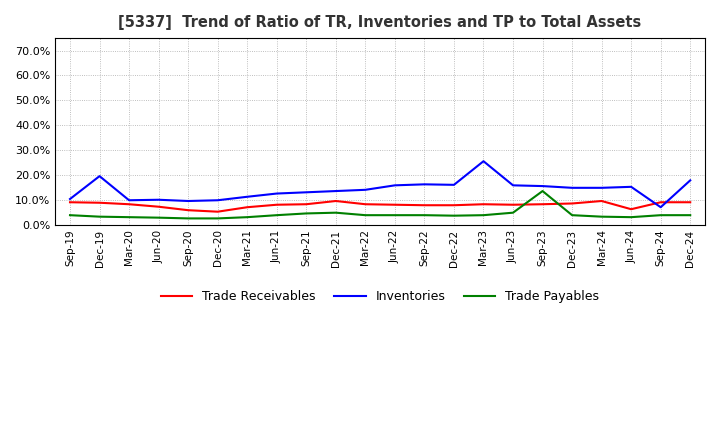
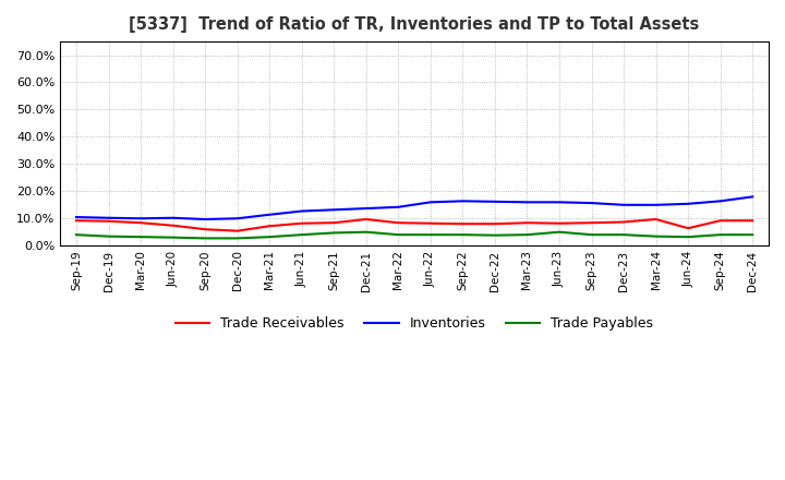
Inventories/Dec-19: 19.5% -> 10.0%
Inventories/Mar-23: 25.5% -> 15.8%
Trade Payables/Sep-23: 13.5% -> 3.8%
Inventories/Sep-24: 7.0% -> 16.2%
